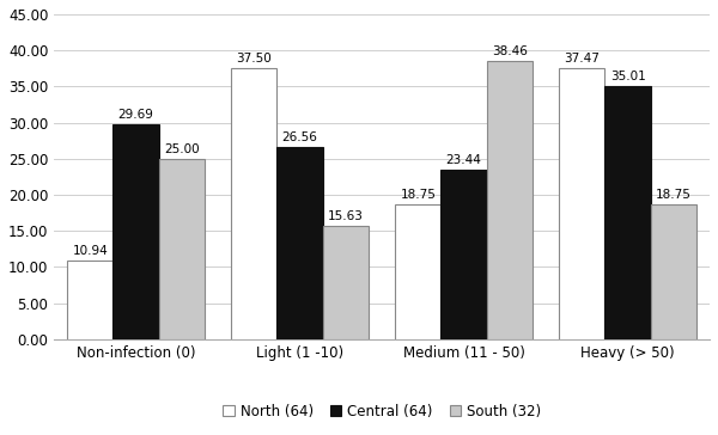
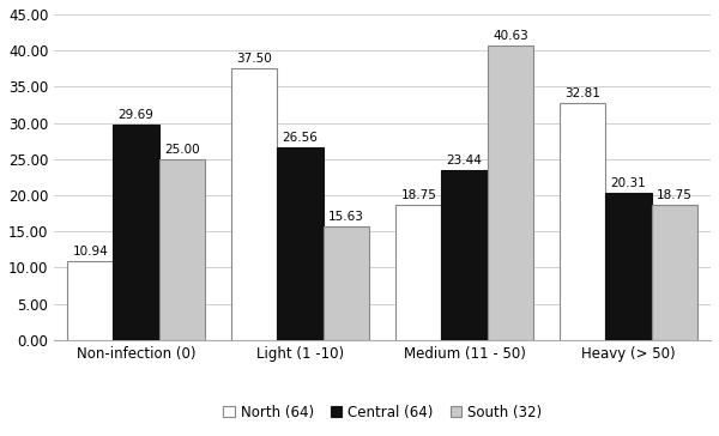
South (32)/Medium (11 - 50): 38.46 -> 40.63
North (64)/Heavy (> 50): 37.47 -> 32.81
Central (64)/Heavy (> 50): 35.01 -> 20.31
